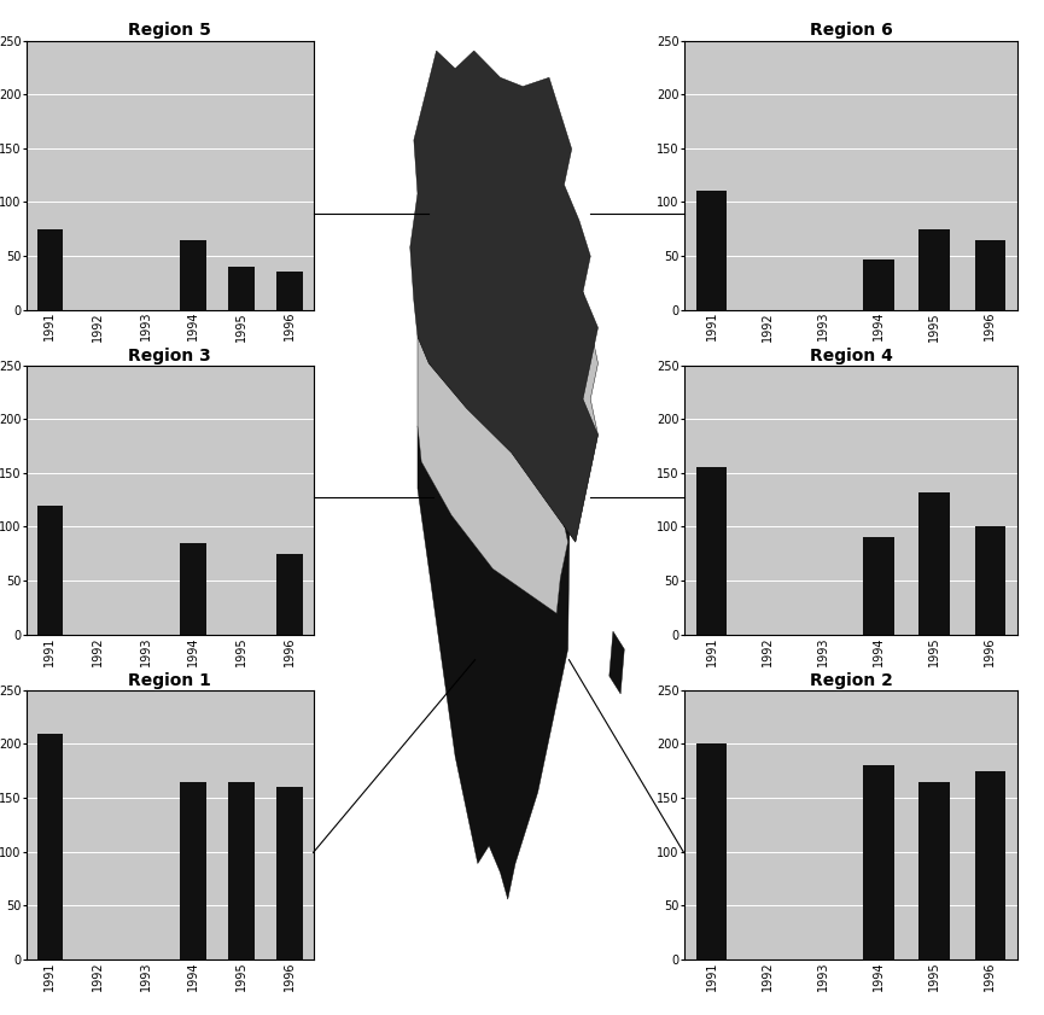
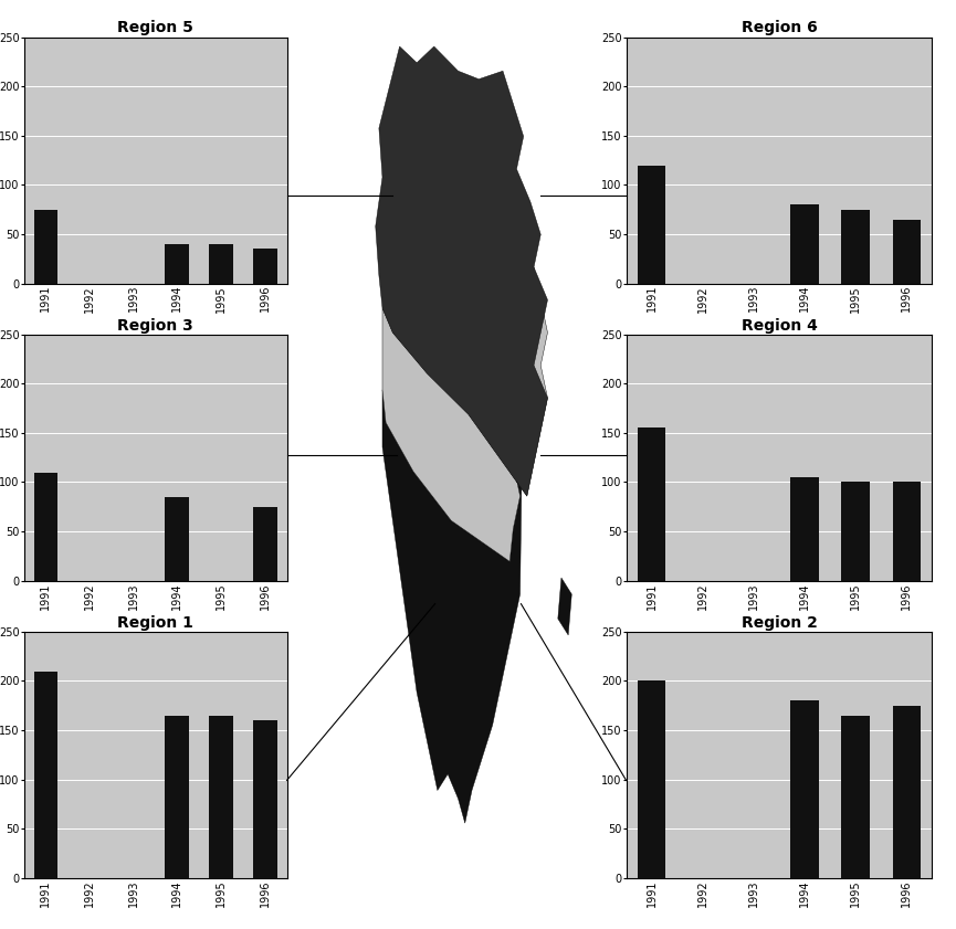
Region 5/1994: 64 -> 40
Region 6/1991: 110 -> 120
Region 6/1994: 46 -> 80
Region 3/1991: 120 -> 110
Region 4/1994: 90 -> 105
Region 4/1995: 132 -> 100
